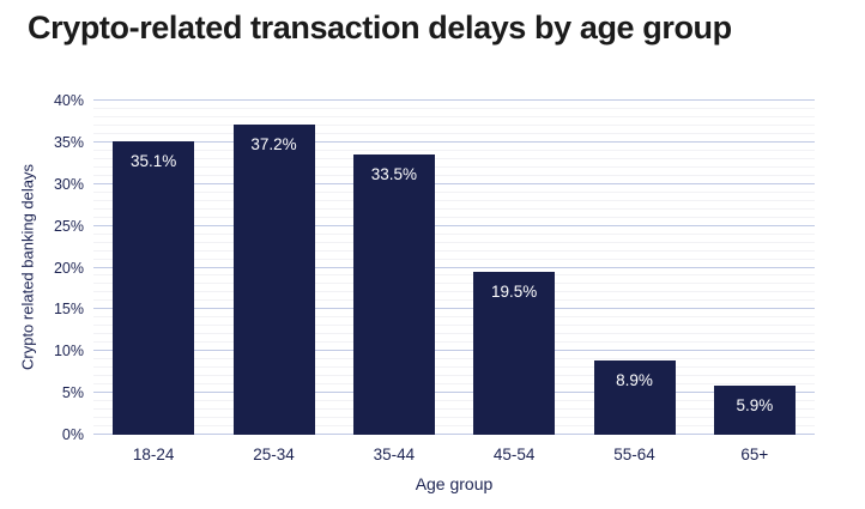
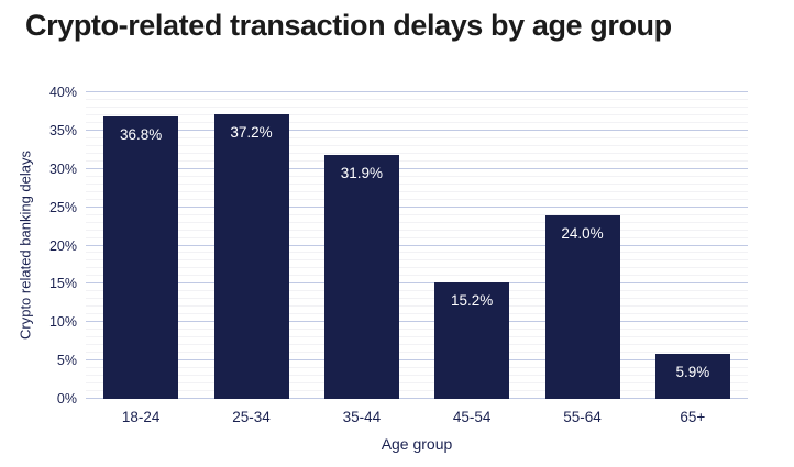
18-24: 35.1% -> 36.8%
35-44: 33.5% -> 31.9%
45-54: 19.5% -> 15.2%
55-64: 8.9% -> 24.0%
